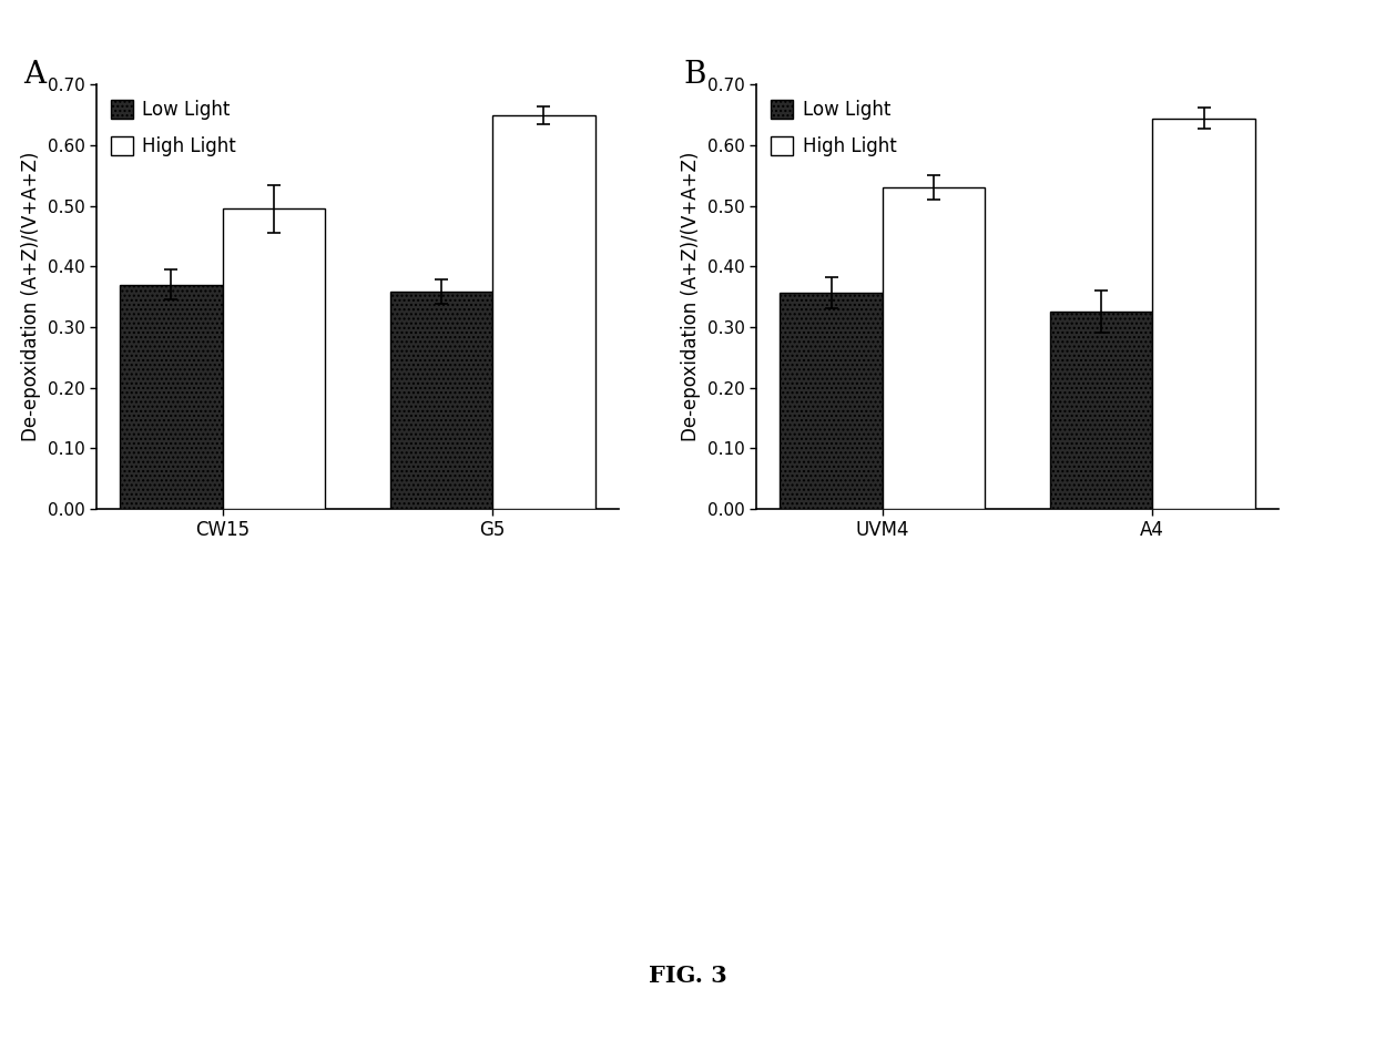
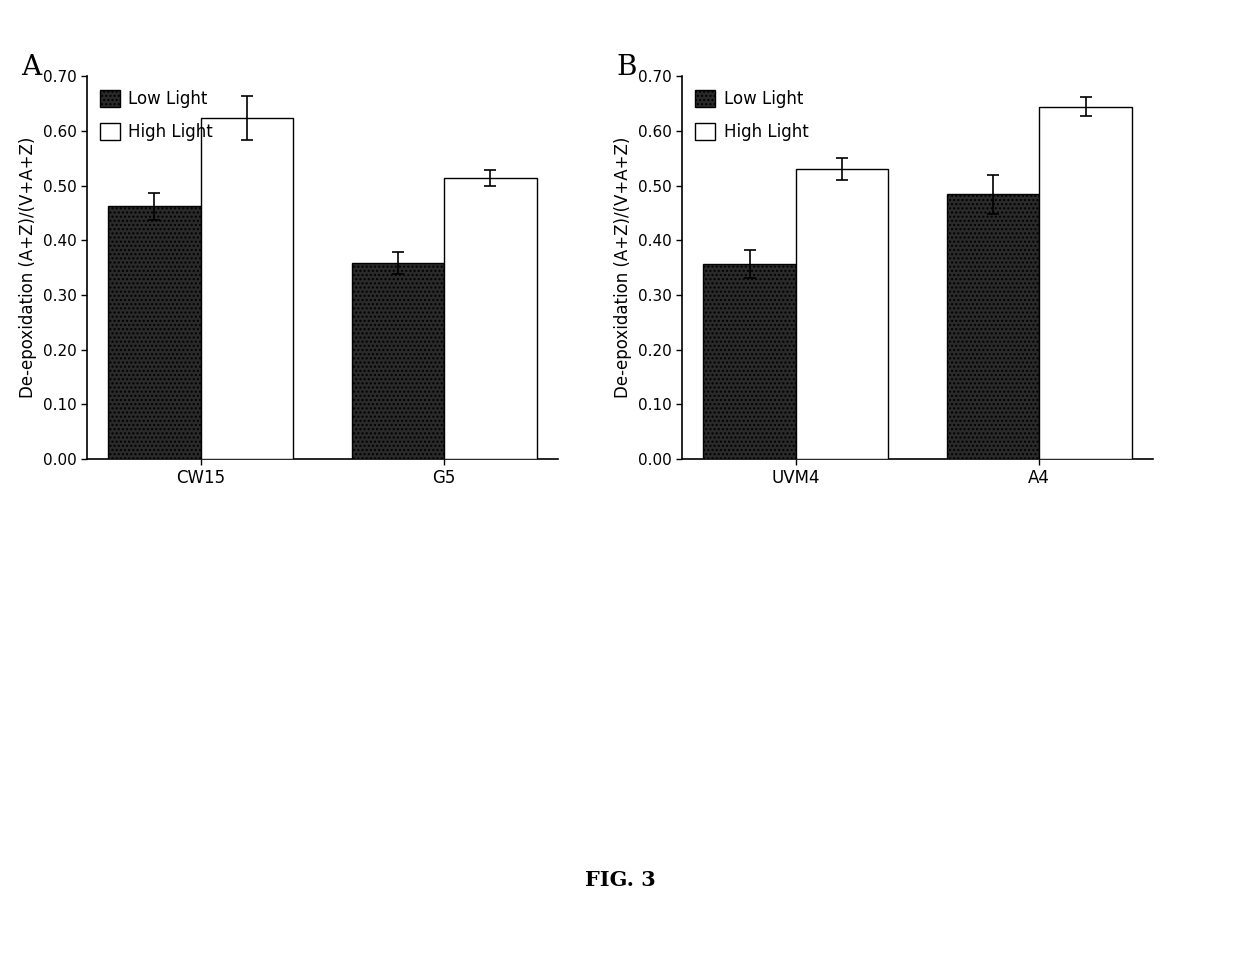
Low Light/CW15: 0.370 -> 0.462
High Light/CW15: 0.495 -> 0.624
High Light/G5: 0.650 -> 0.514
Low Light/A4: 0.325 -> 0.484
